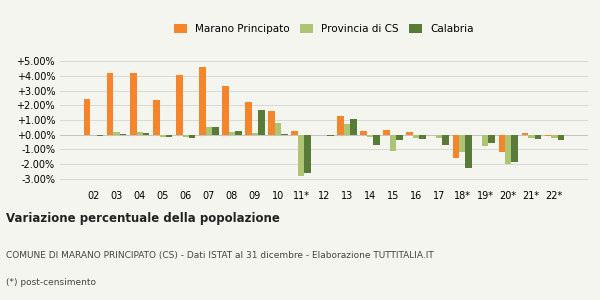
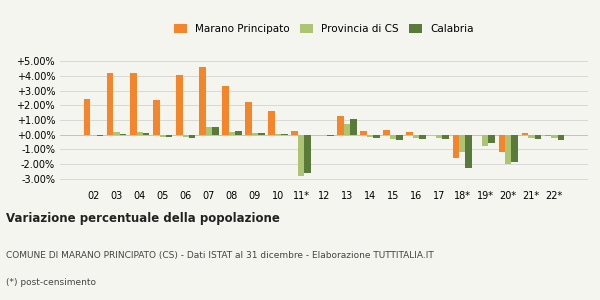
Calabria/09: 1.7% -> 0.1%
Provincia di CS/10: 0.8% -> 0.1%
Calabria/14: -0.7% -> -0.2%
Provincia di CS/15: -1.1% -> -0.3%
Calabria/17: -0.7% -> -0.3%
